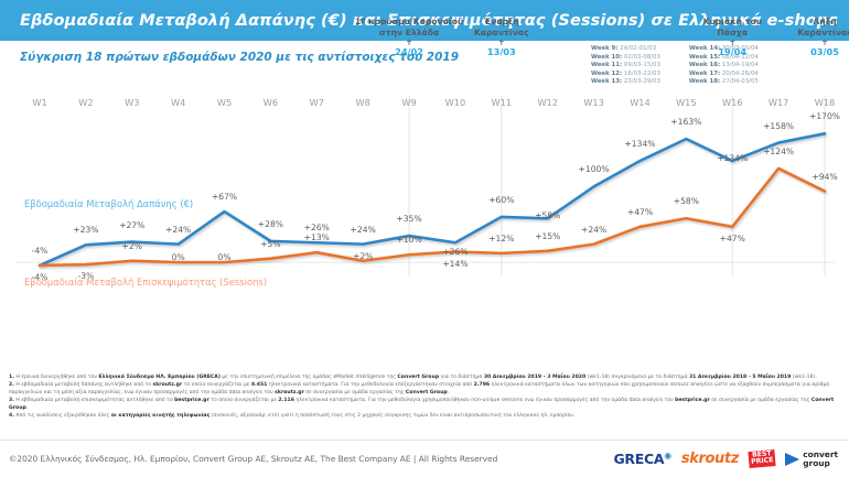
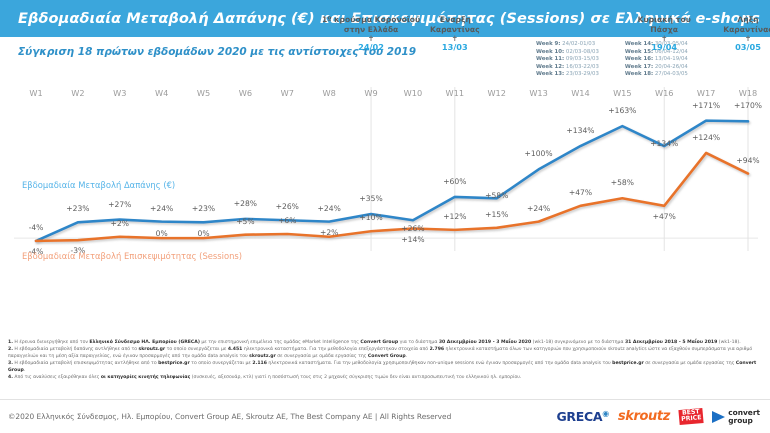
Εβδομαδιαία Μεταβολή Δαπάνης (€)/W5: +67% -> +23%
Εβδομαδιαία Μεταβολή Επισκεψιμότητας (Sessions)/W7: +13% -> +6%
Εβδομαδιαία Μεταβολή Δαπάνης (€)/W17: +158% -> +171%
